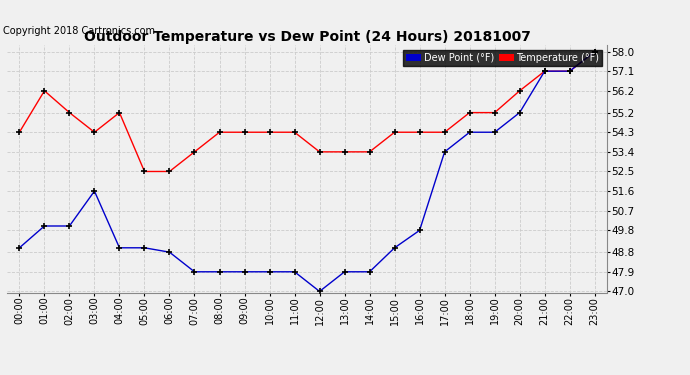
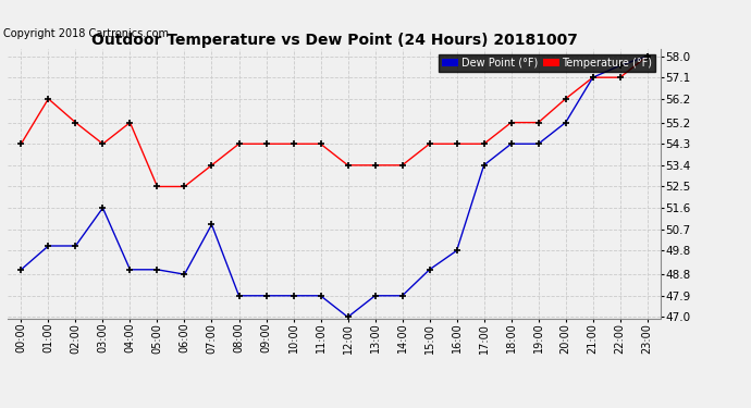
Dew Point (°F)/07:00: 47.9 -> 50.9
Dew Point (°F)/22:00: 57.1 -> 57.6
